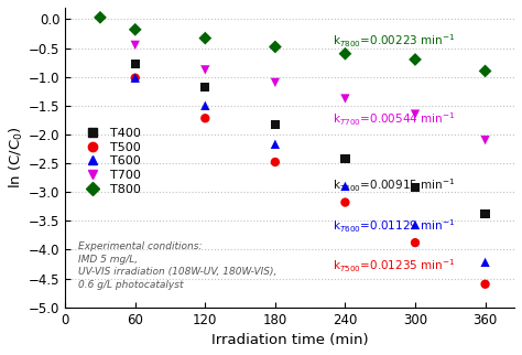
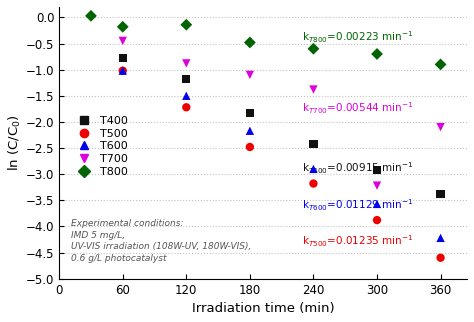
T800/120: -0.33 -> -0.14
T700/300: -1.65 -> -3.22
